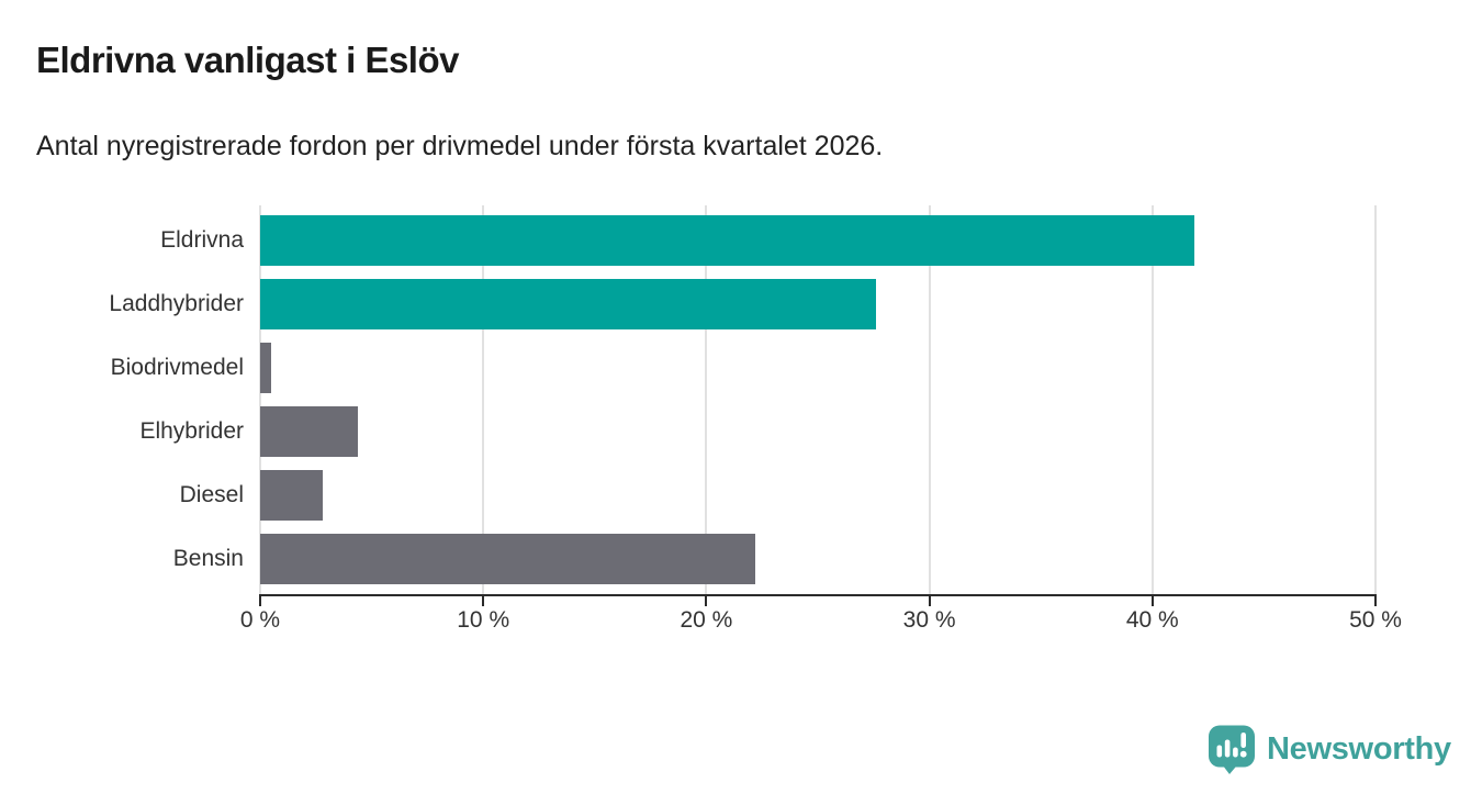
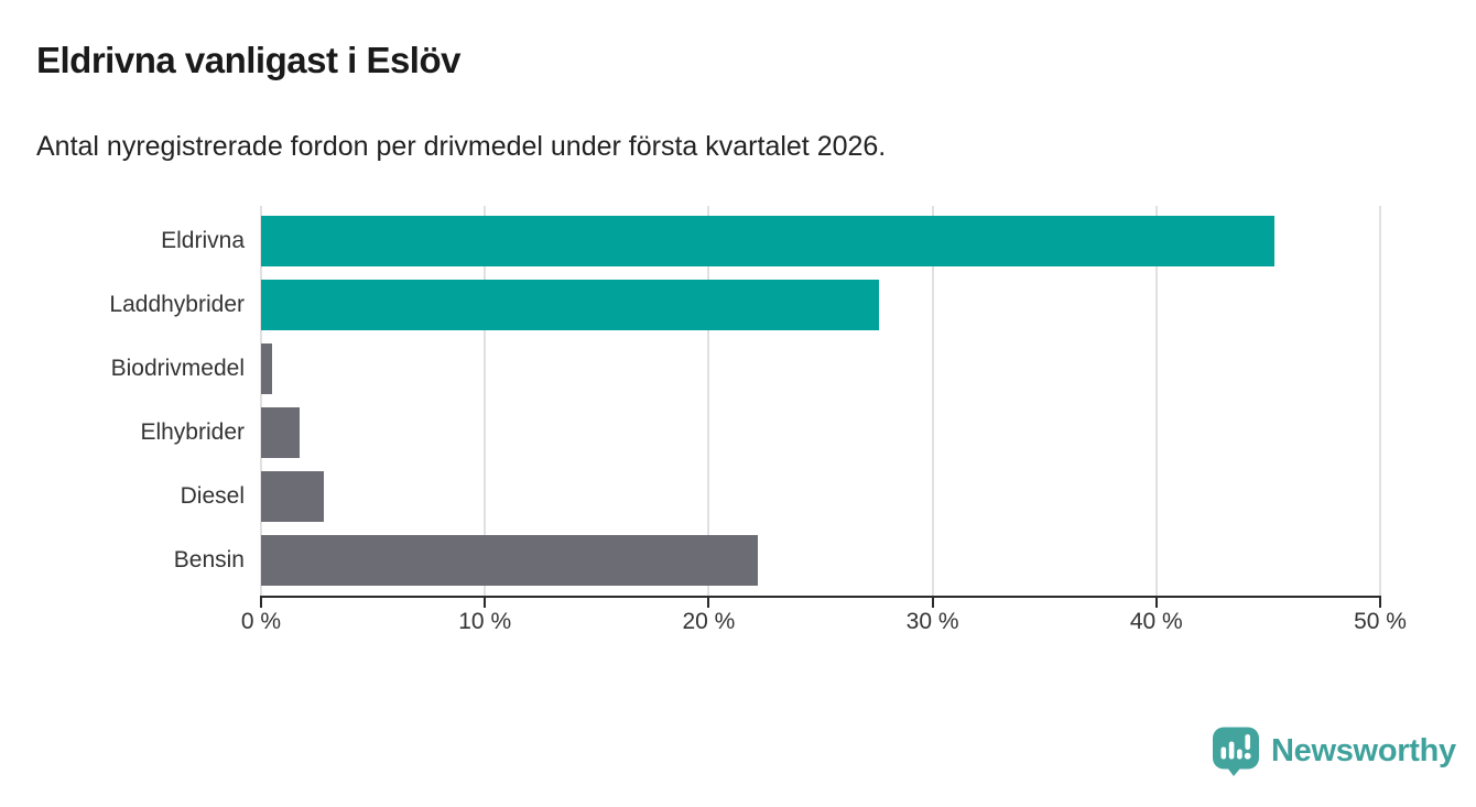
Eldrivna: 41.9% -> 45.3%
Elhybrider: 4.4% -> 1.7%
